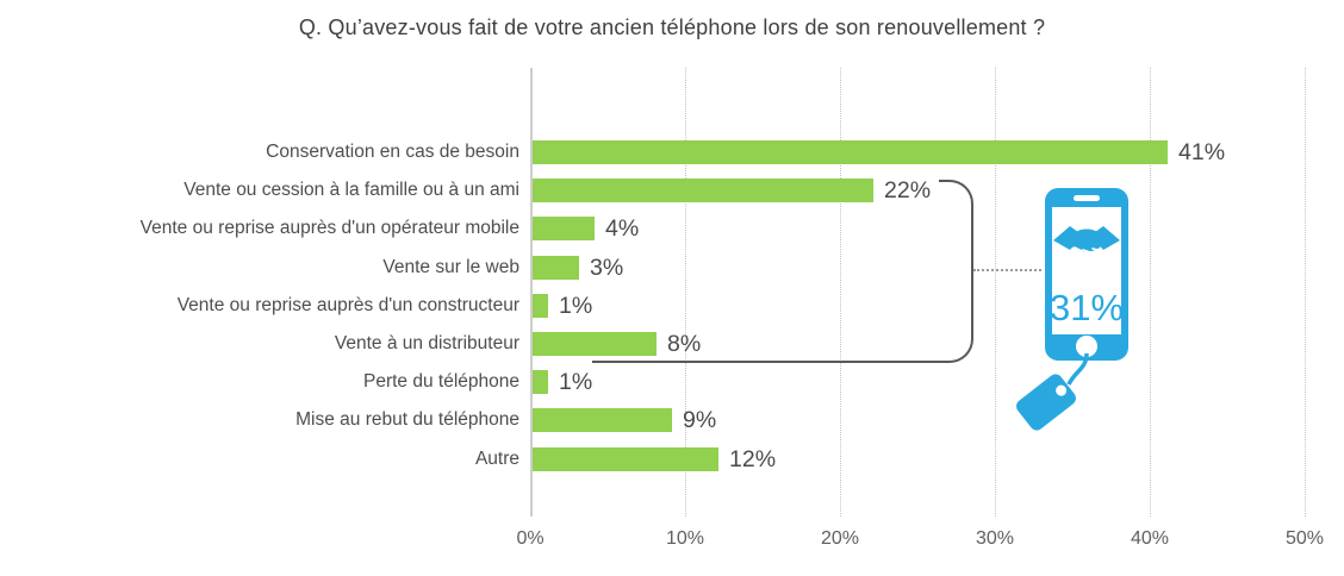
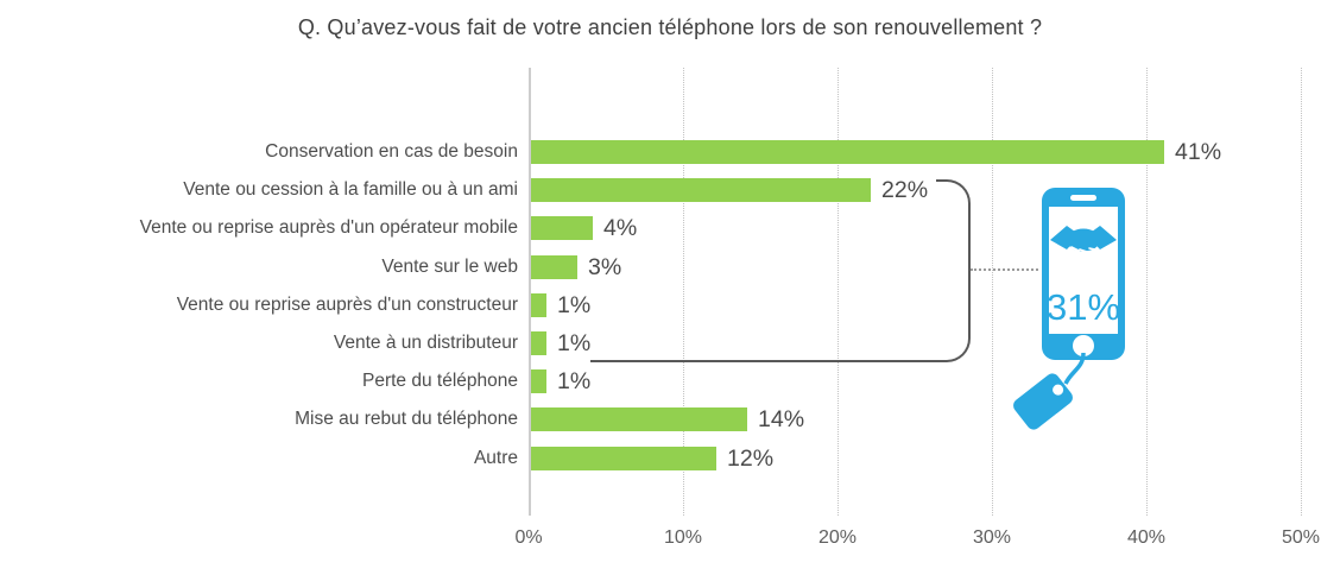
Vente à un distributeur: 8% -> 1%
Mise au rebut du téléphone: 9% -> 14%
